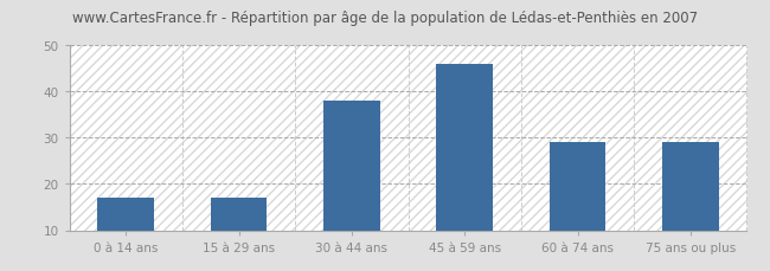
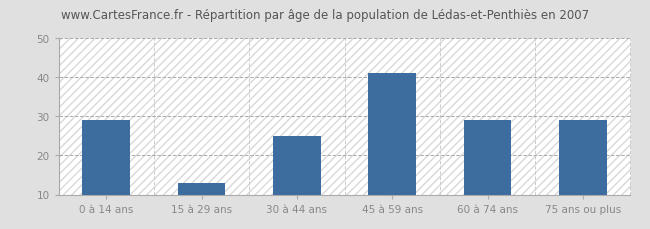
0 à 14 ans: 17 -> 29
15 à 29 ans: 17 -> 13
30 à 44 ans: 38 -> 25
45 à 59 ans: 46 -> 41
